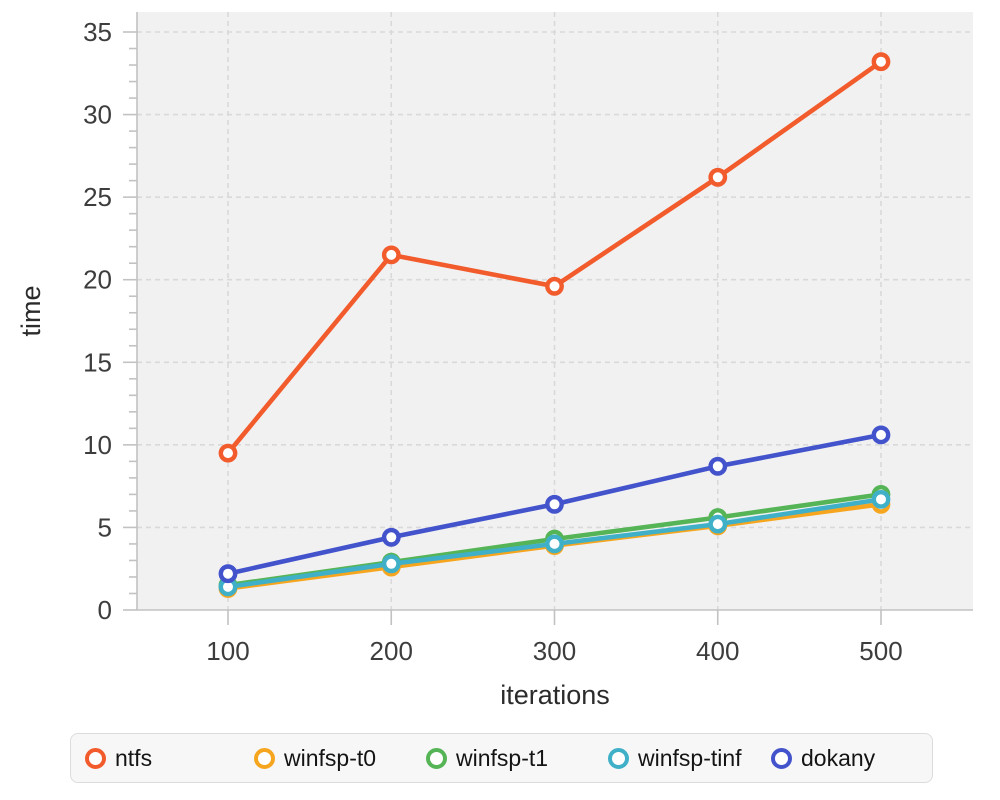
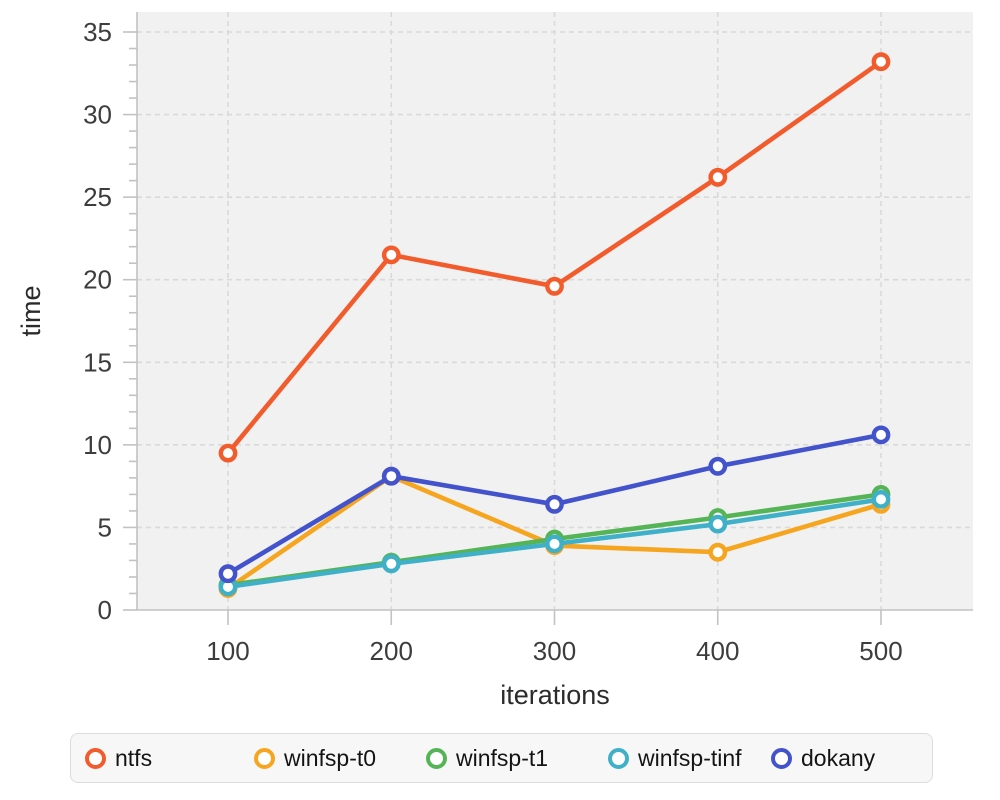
winfsp-t0/200: 2.6 -> 8.1
dokany/200: 4.4 -> 8.1
winfsp-t0/400: 5.1 -> 3.5
